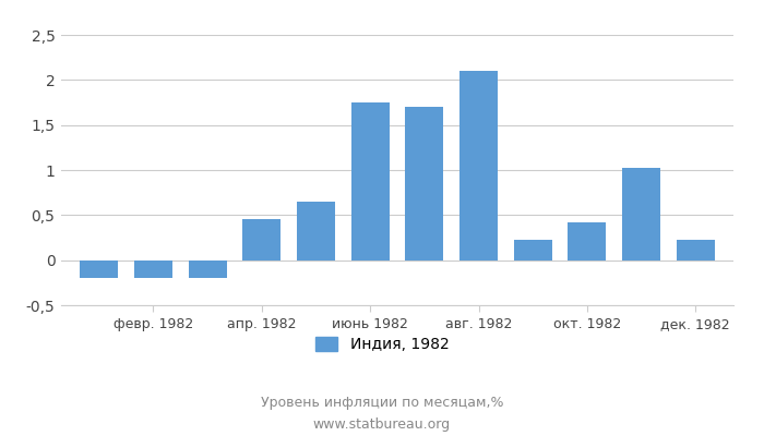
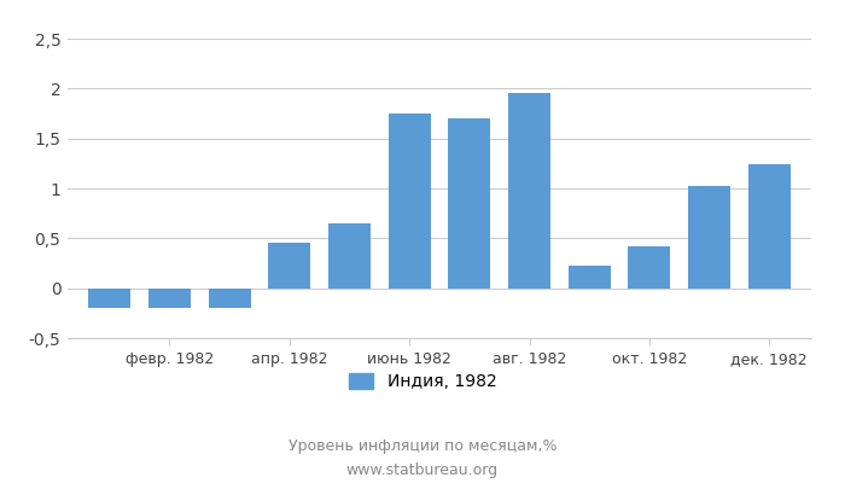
авг. 1982: 2,10 -> 1,96
дек. 1982: 0,22 -> 1,24
